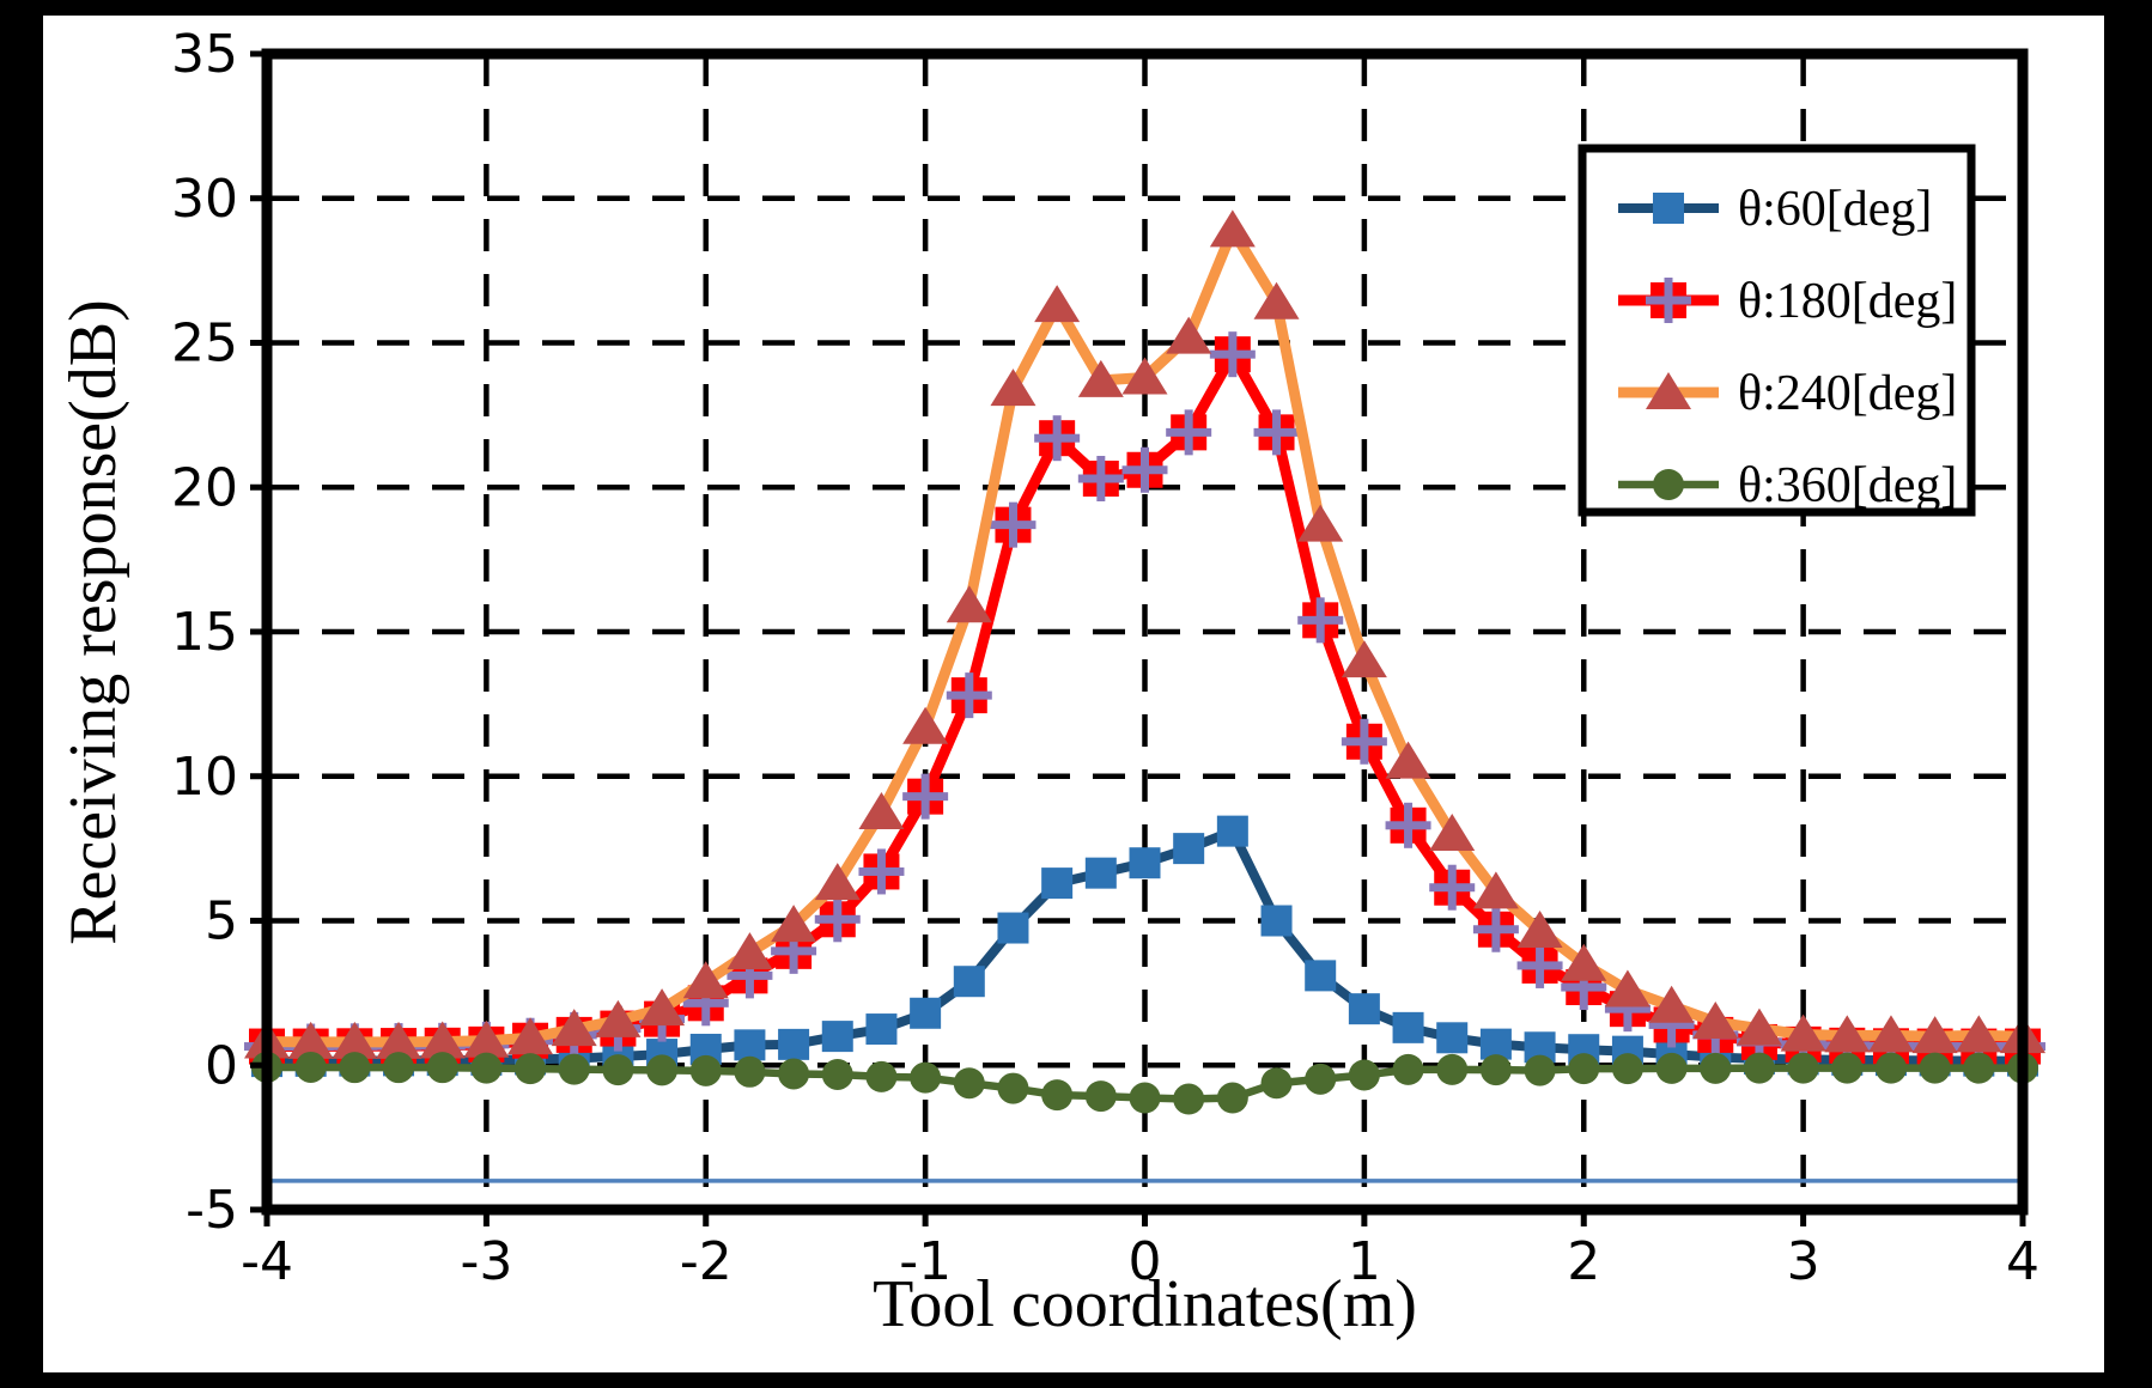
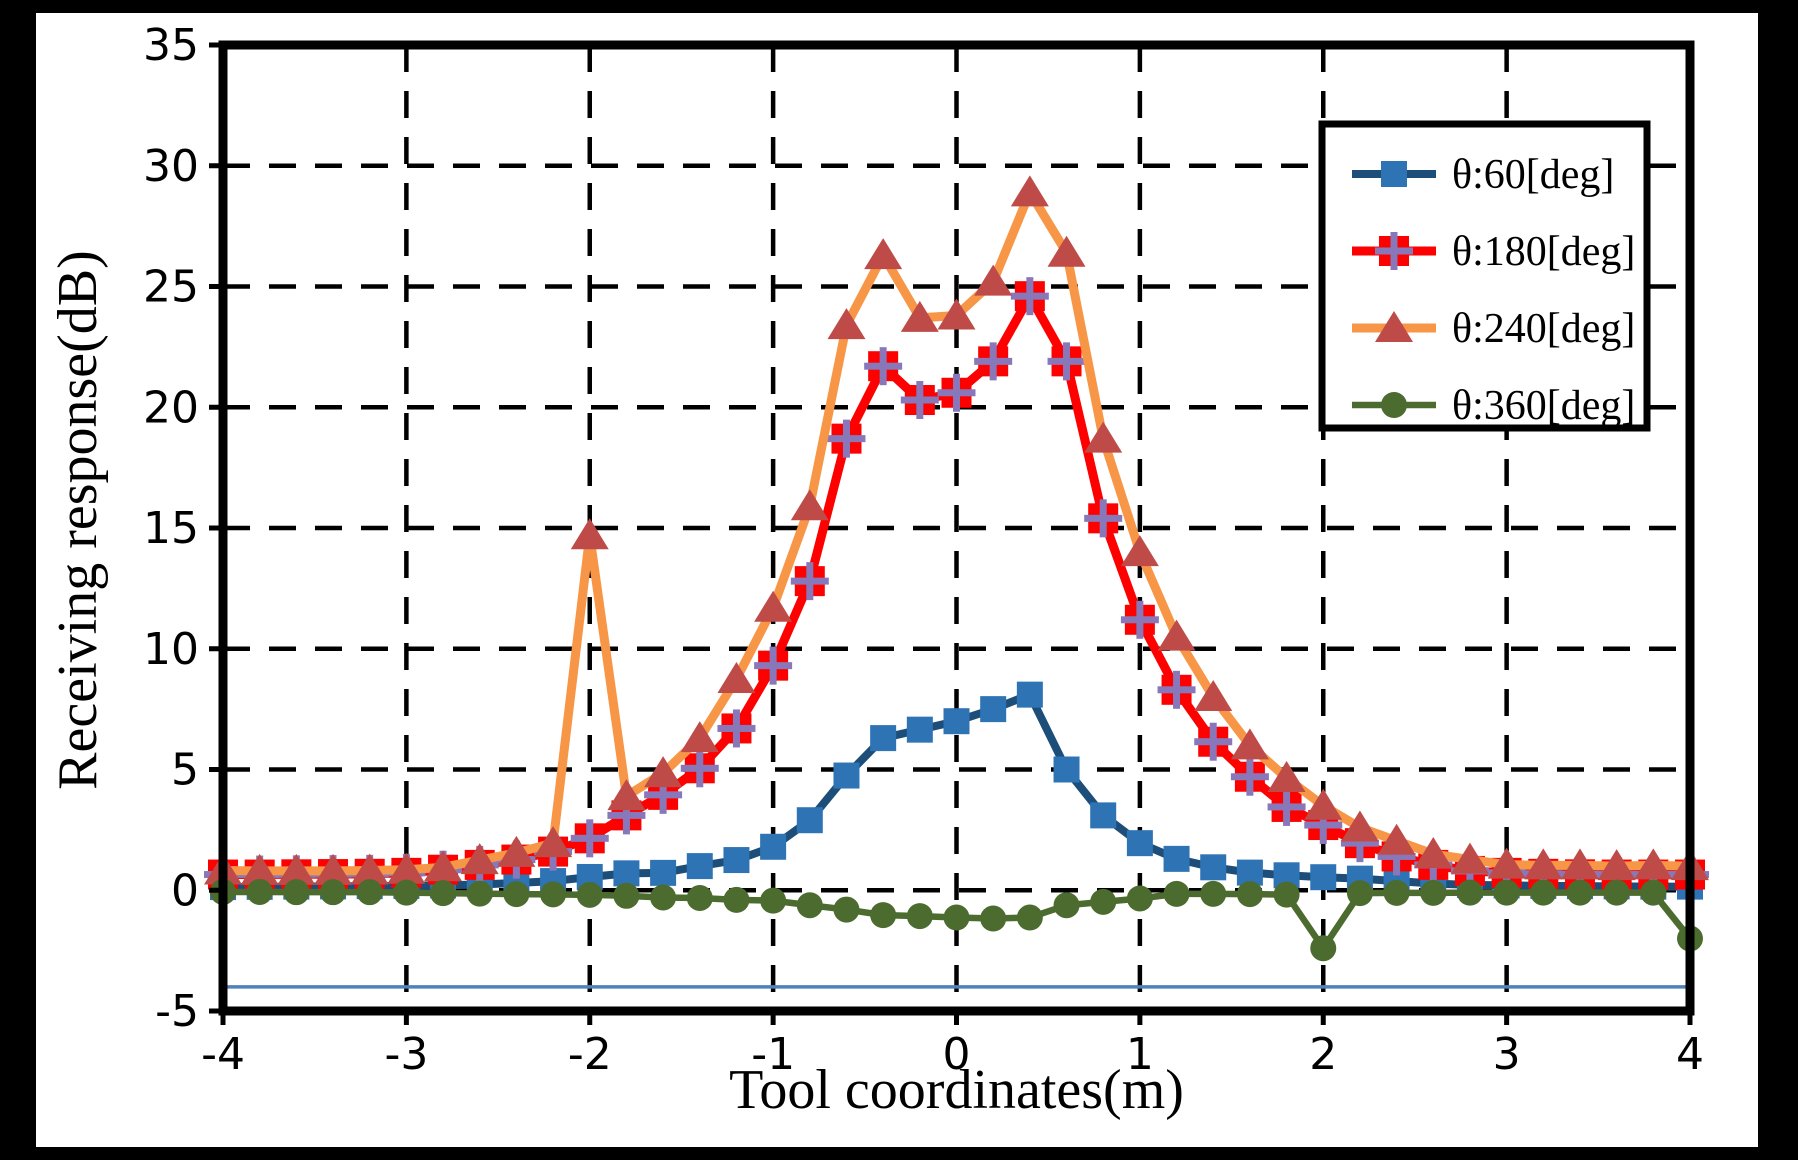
θ:240[deg]/-2: 2.9 -> 14.7
θ:360[deg]/2: -0.1 -> -2.4
θ:360[deg]/4: -0.1 -> -2.0
